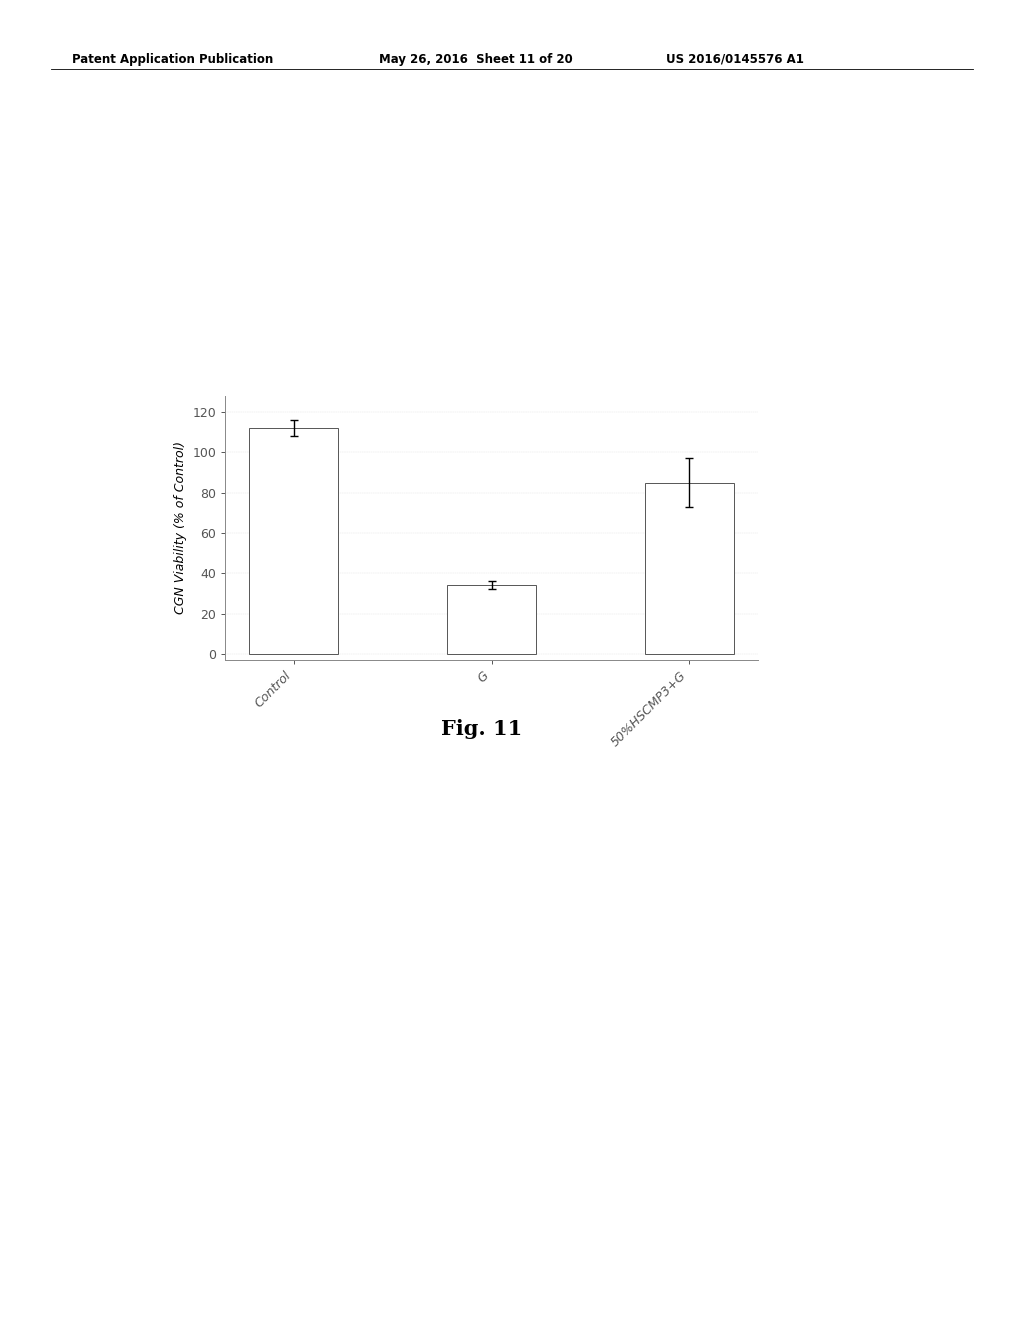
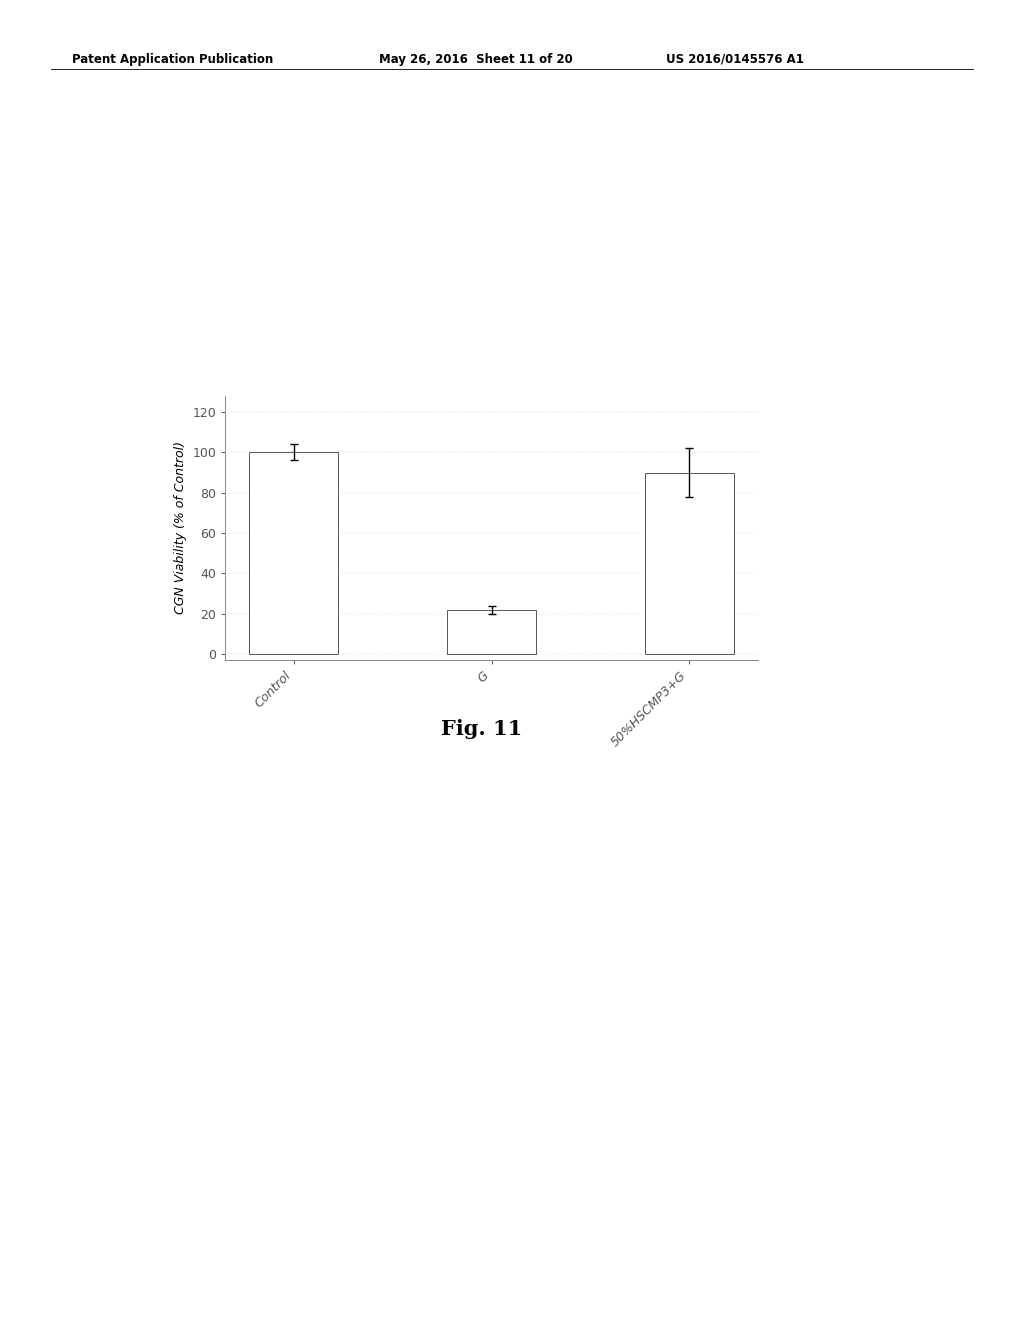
Control: 112 -> 100
G: 34 -> 22
50%HSCMP3+G: 85 -> 90
